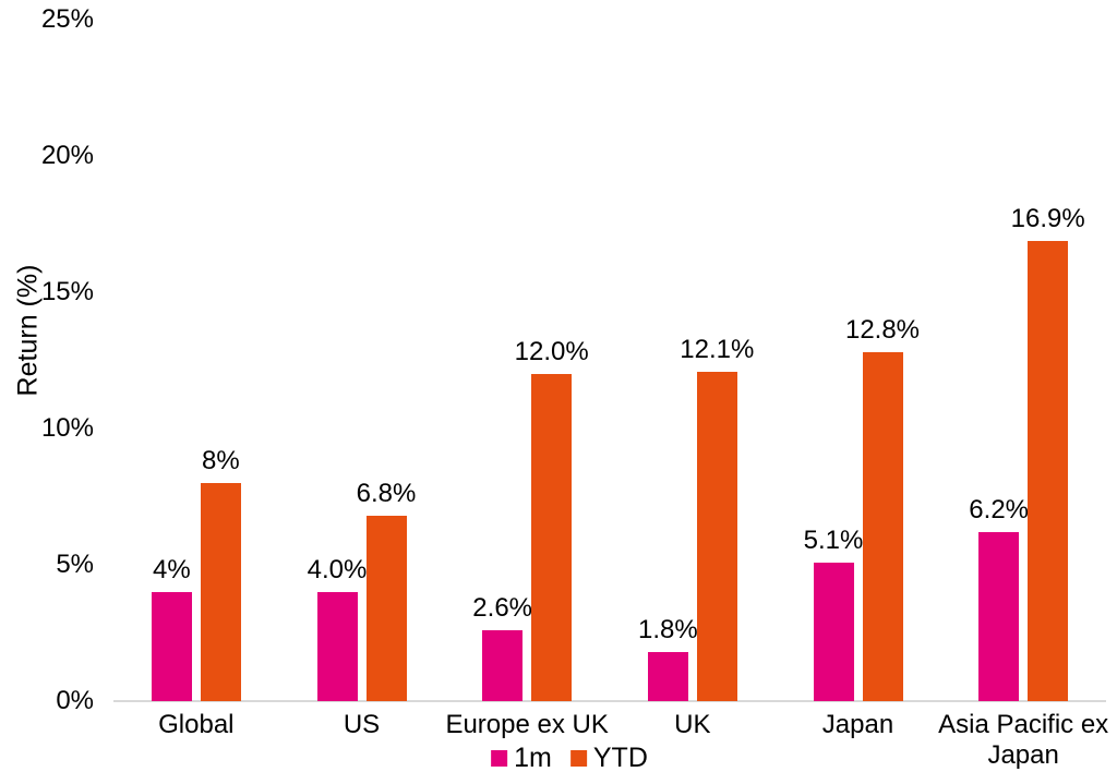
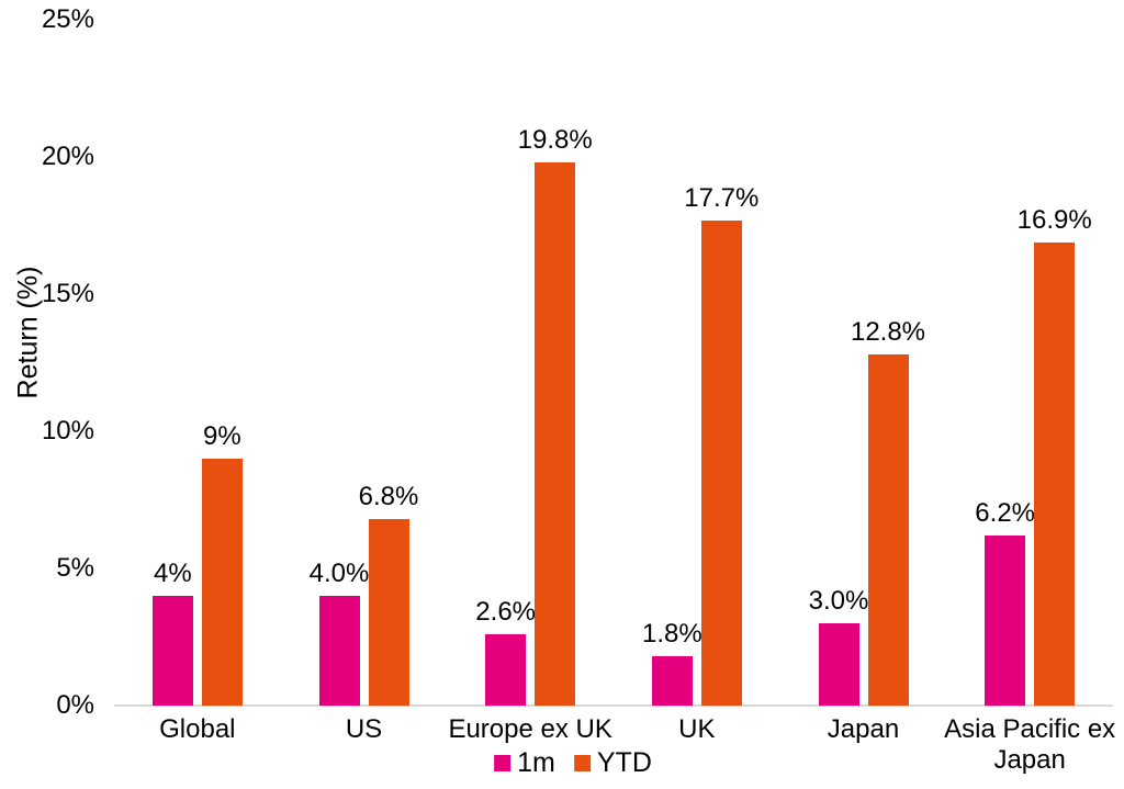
YTD/Global: 8% -> 9%
YTD/Europe ex UK: 12.0% -> 19.8%
YTD/UK: 12.1% -> 17.7%
1m/Japan: 5.1% -> 3.0%
